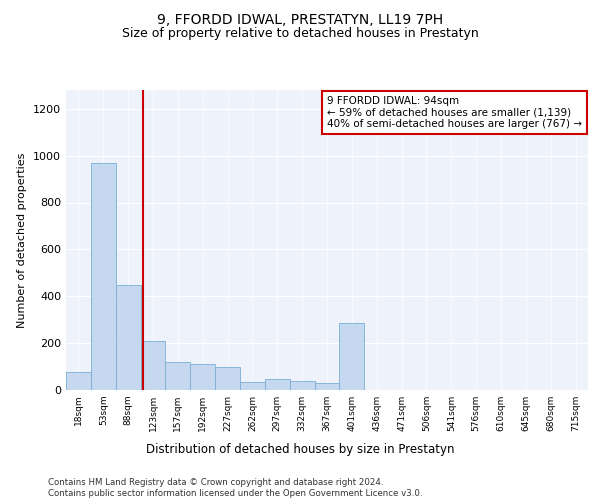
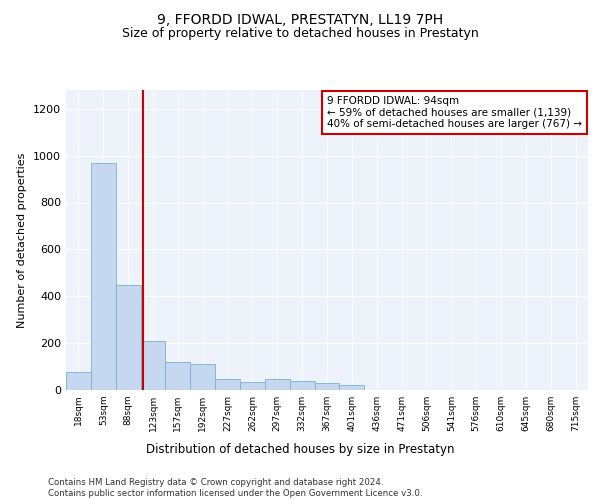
227sqm: 100 -> 45
401sqm: 285 -> 20
